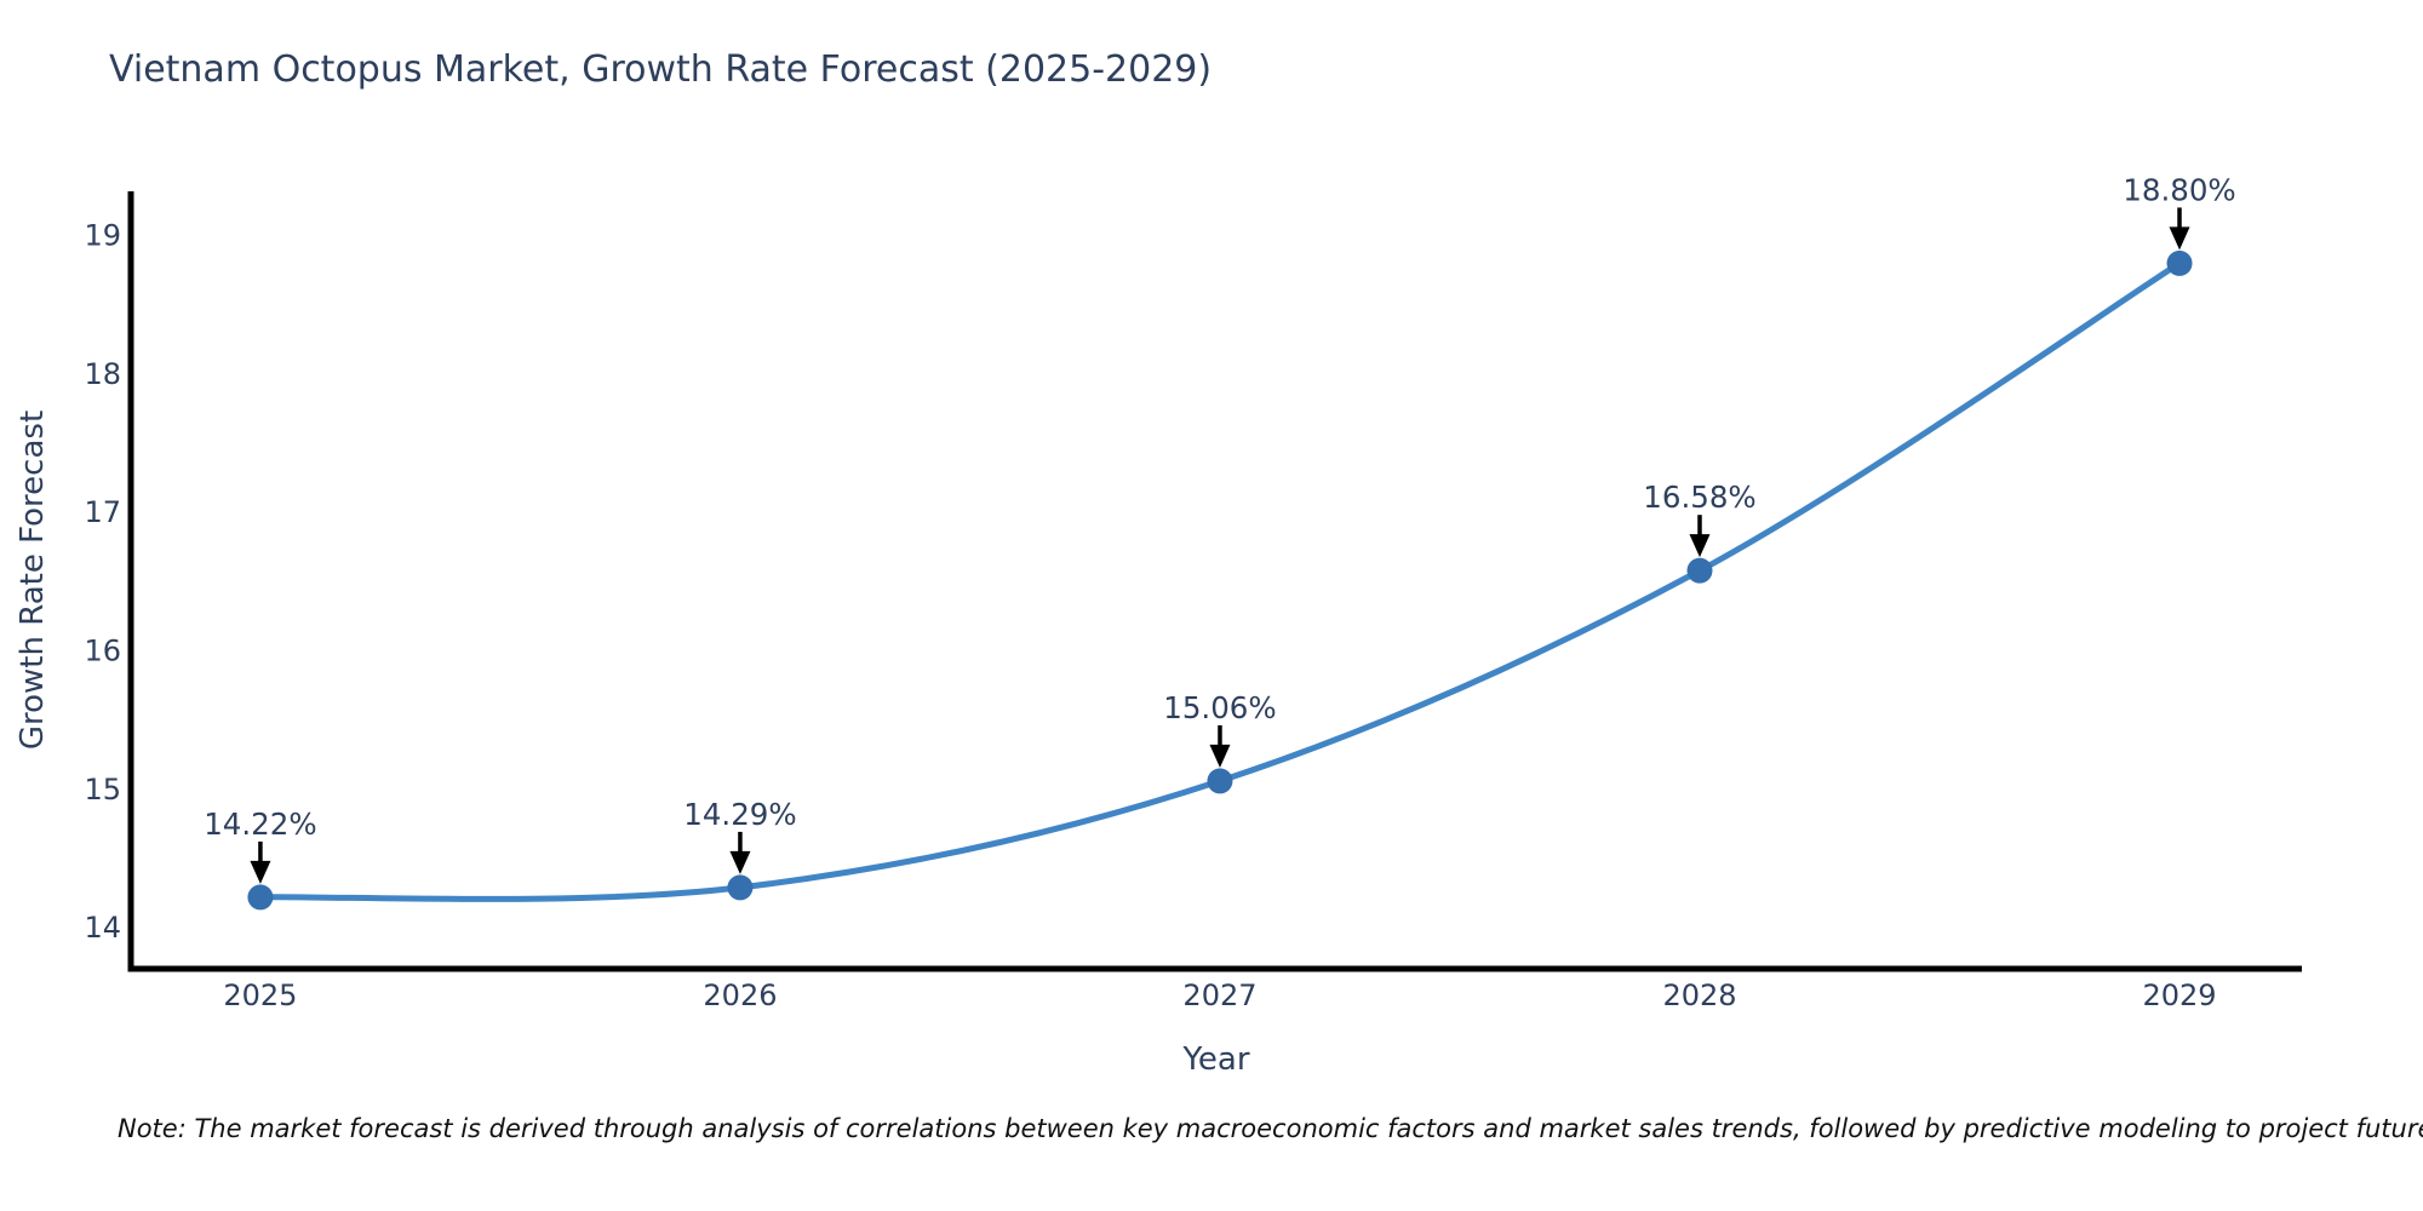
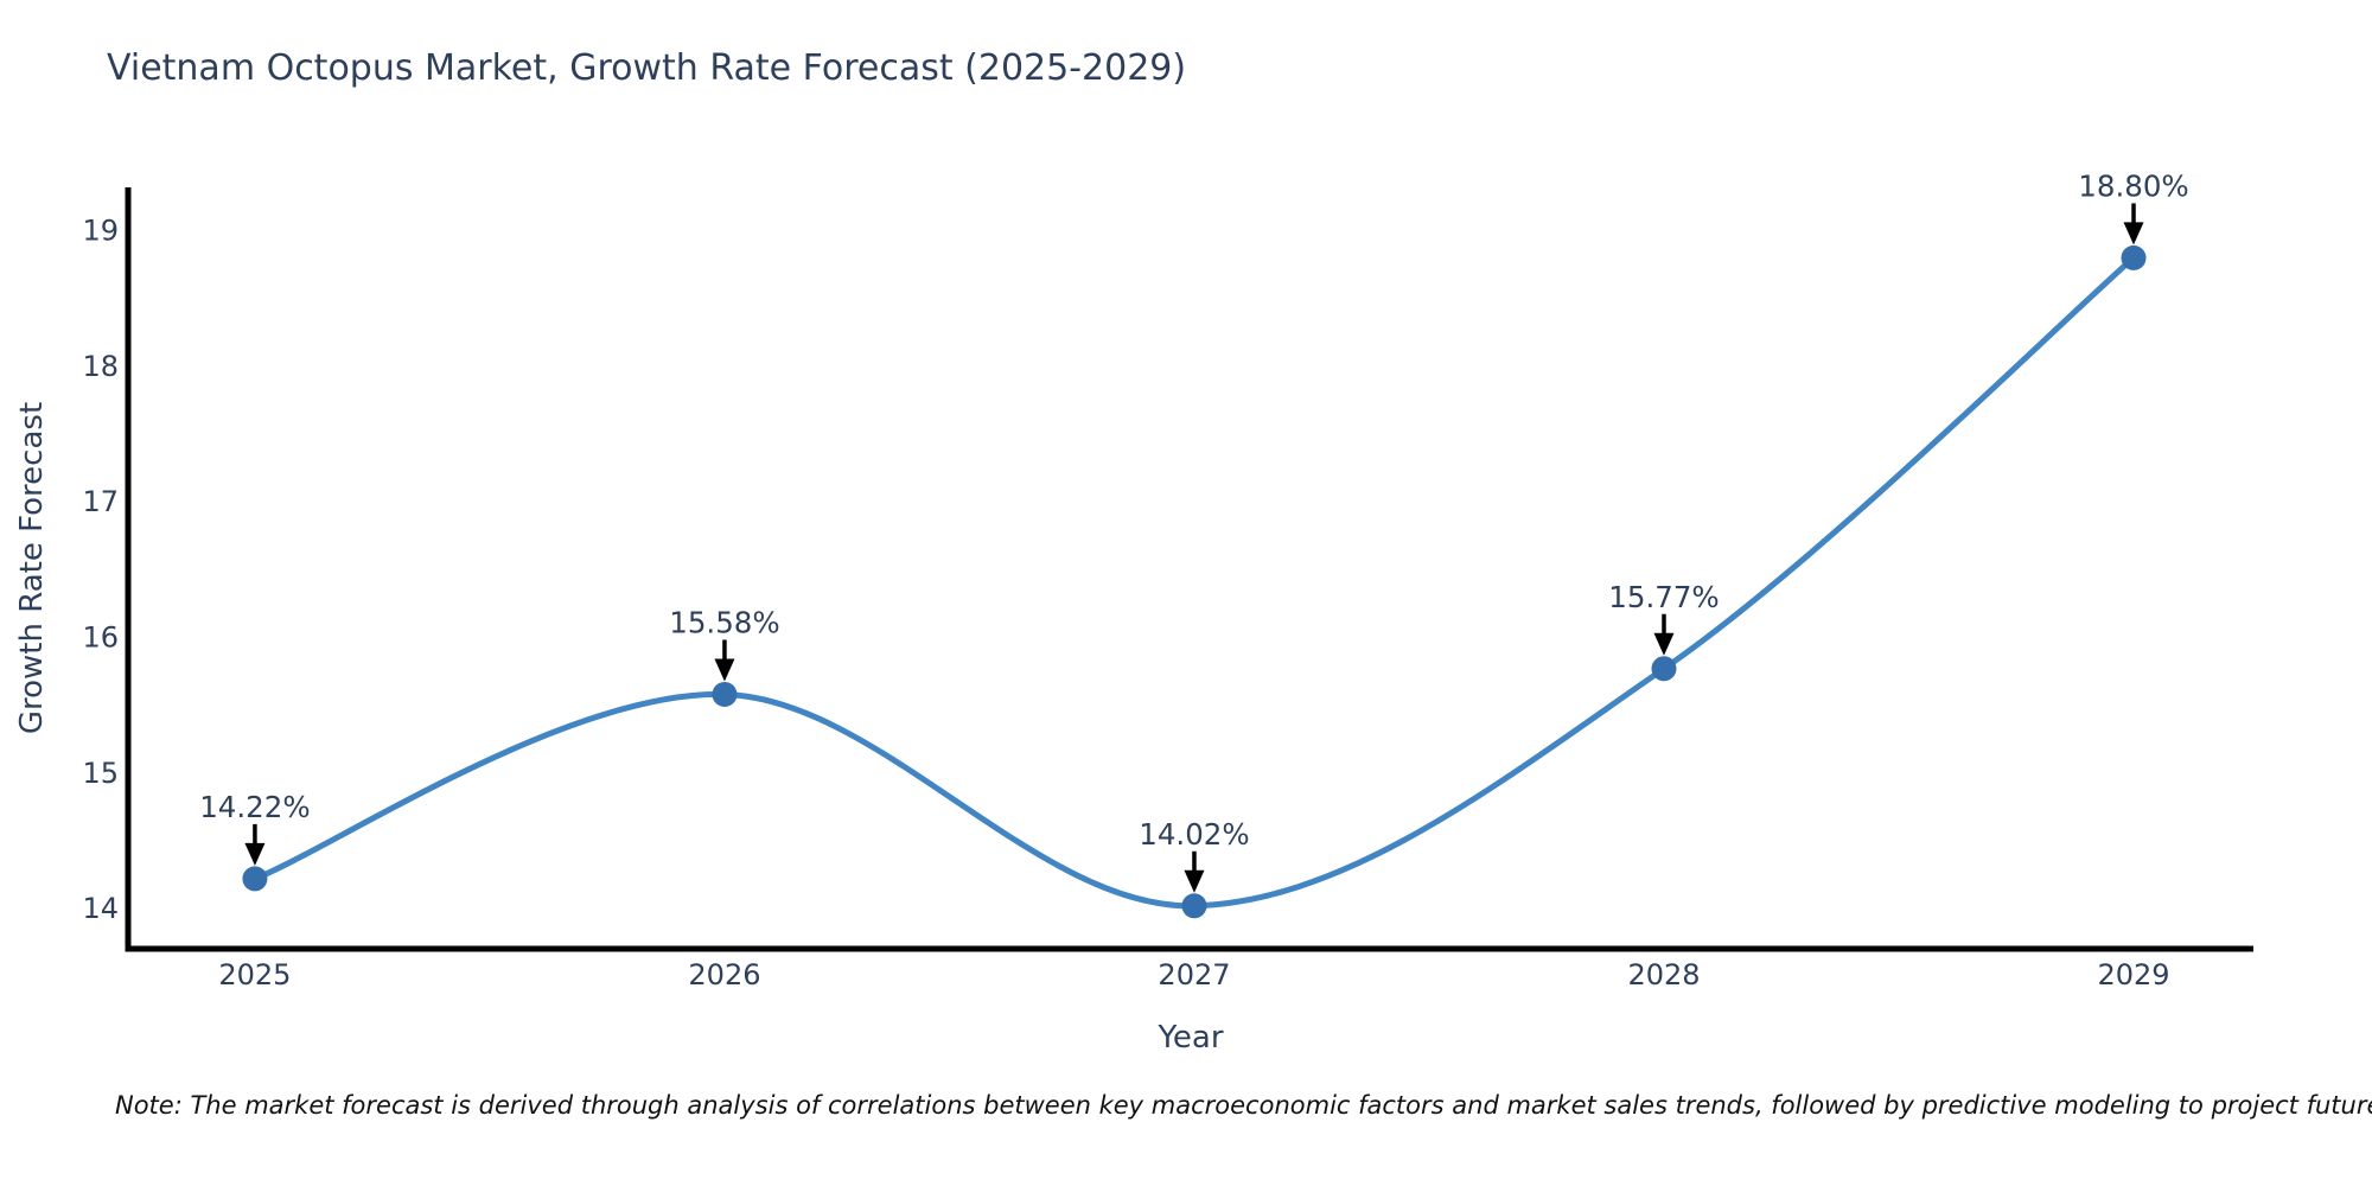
2026: 14.29% -> 15.58%
2027: 15.06% -> 14.02%
2028: 16.58% -> 15.77%
